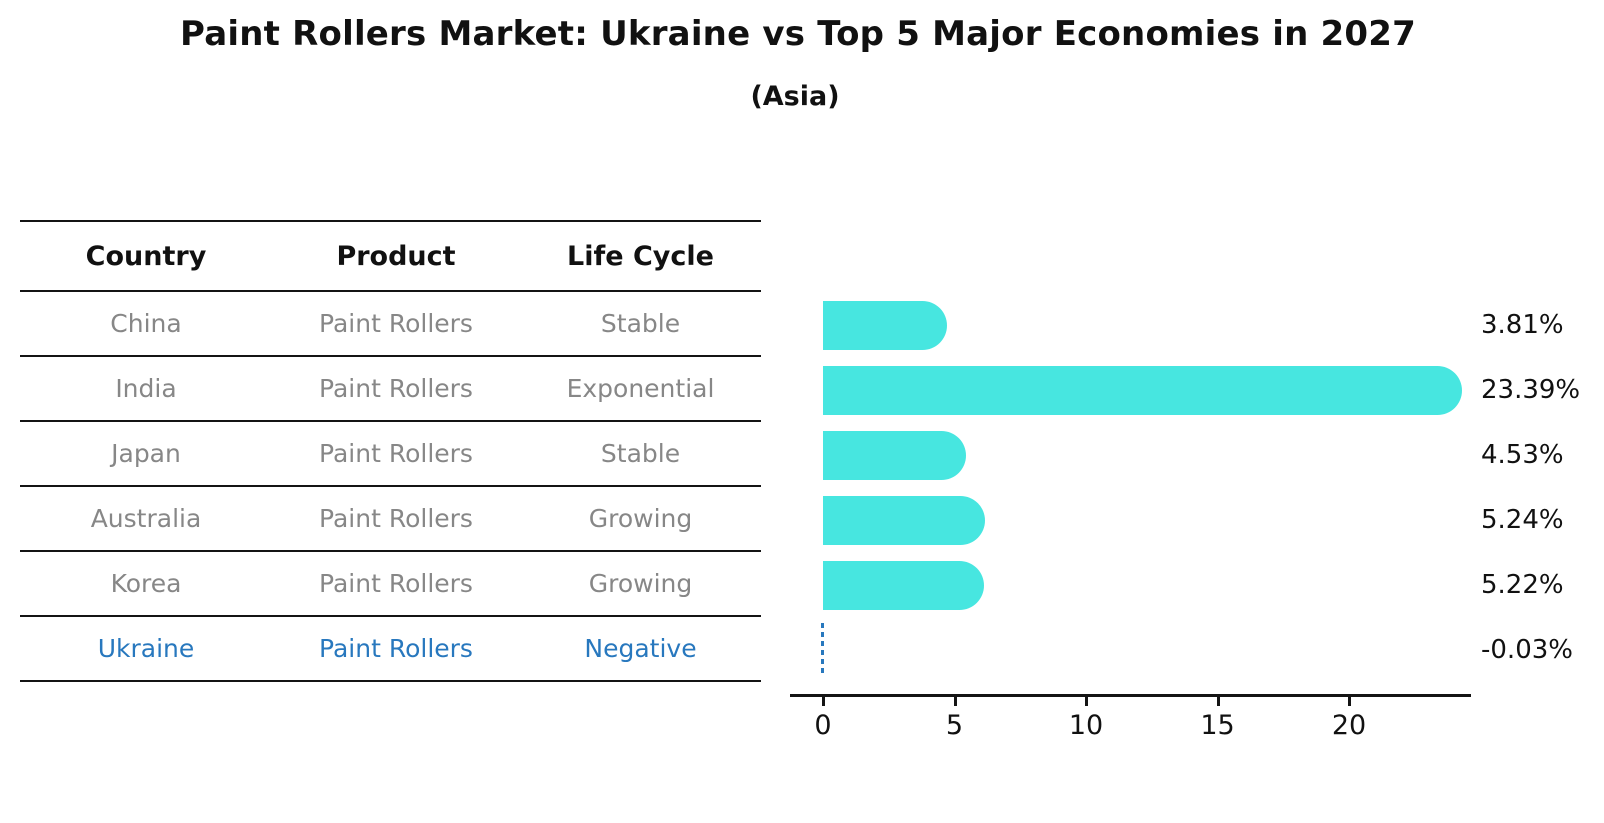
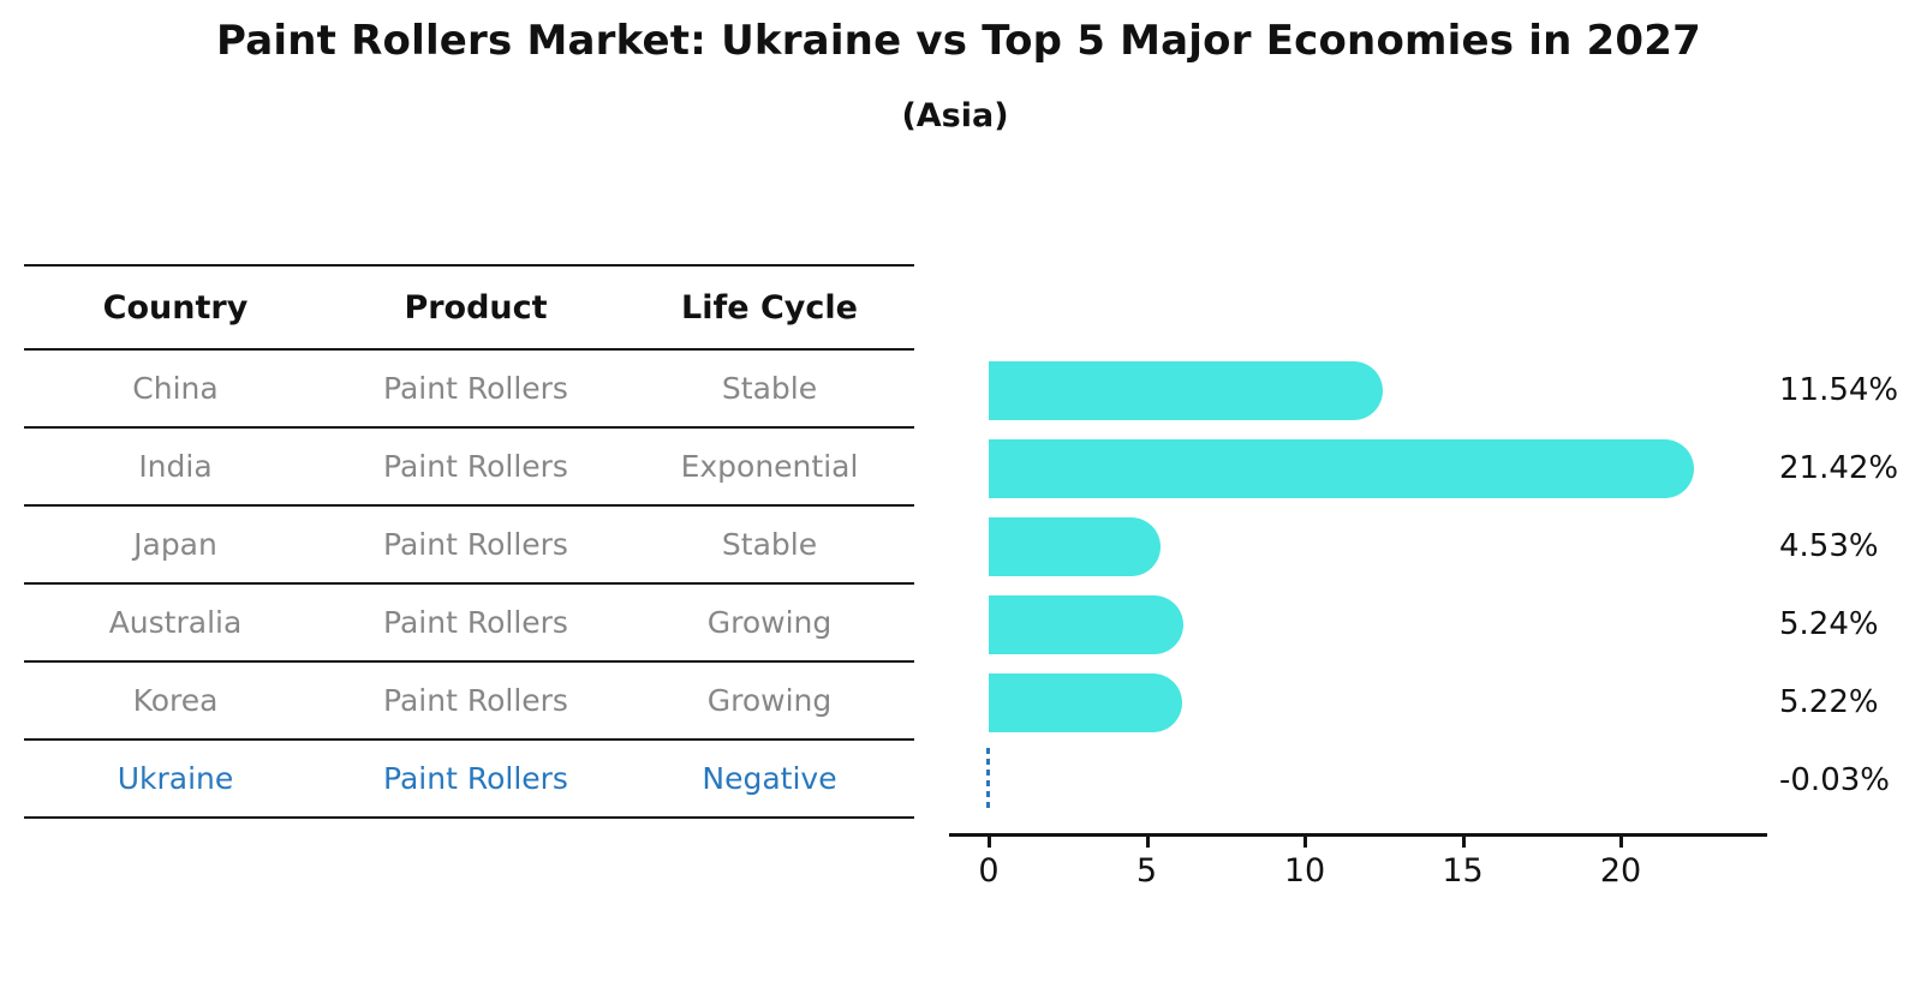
China: 3.81% -> 11.54%
India: 23.39% -> 21.42%
